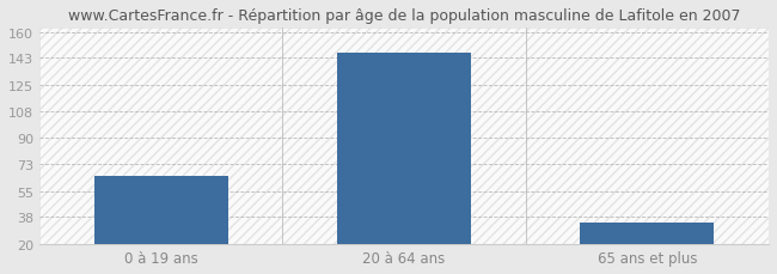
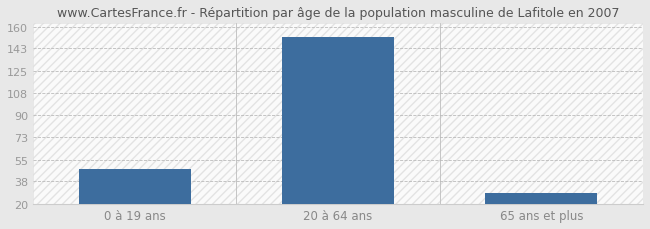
0 à 19 ans: 65 -> 48
20 à 64 ans: 146 -> 152
65 ans et plus: 34 -> 29
